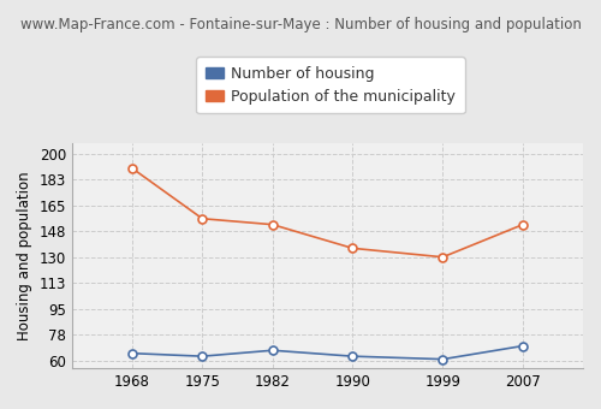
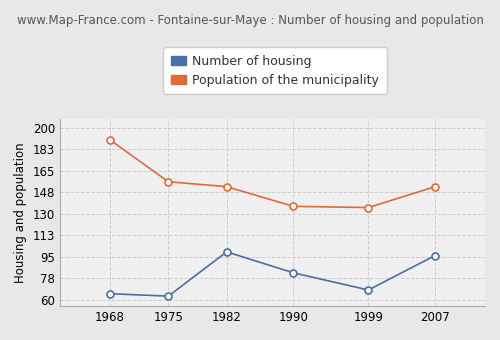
Number of housing/1982: 67 -> 99
Number of housing/1990: 63 -> 82
Number of housing/1999: 61 -> 68
Population of the municipality/1999: 130 -> 135
Number of housing/2007: 70 -> 96
